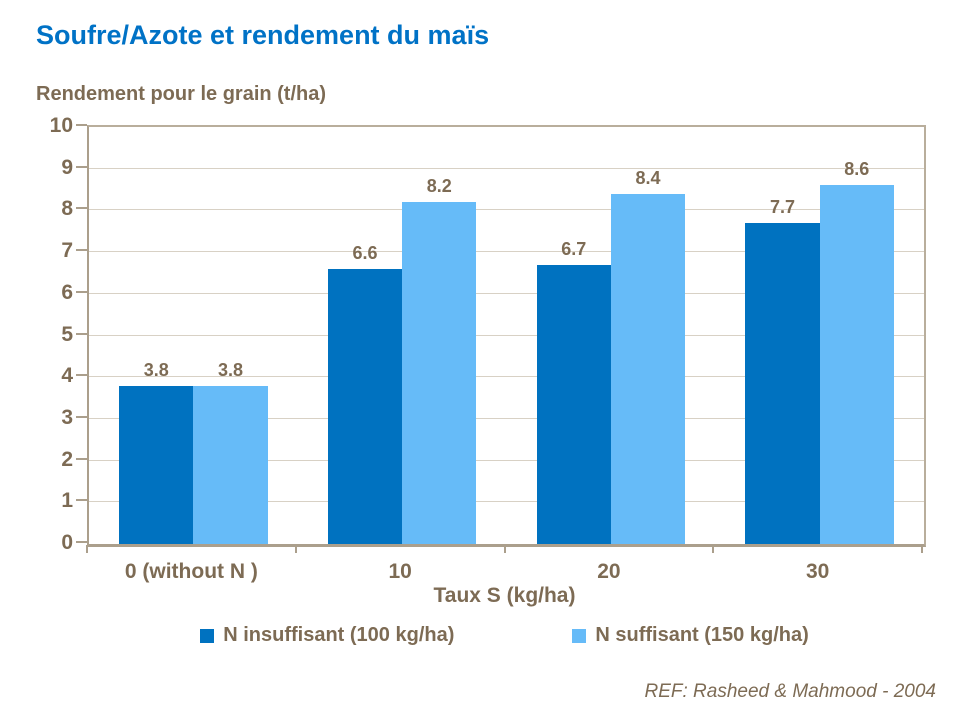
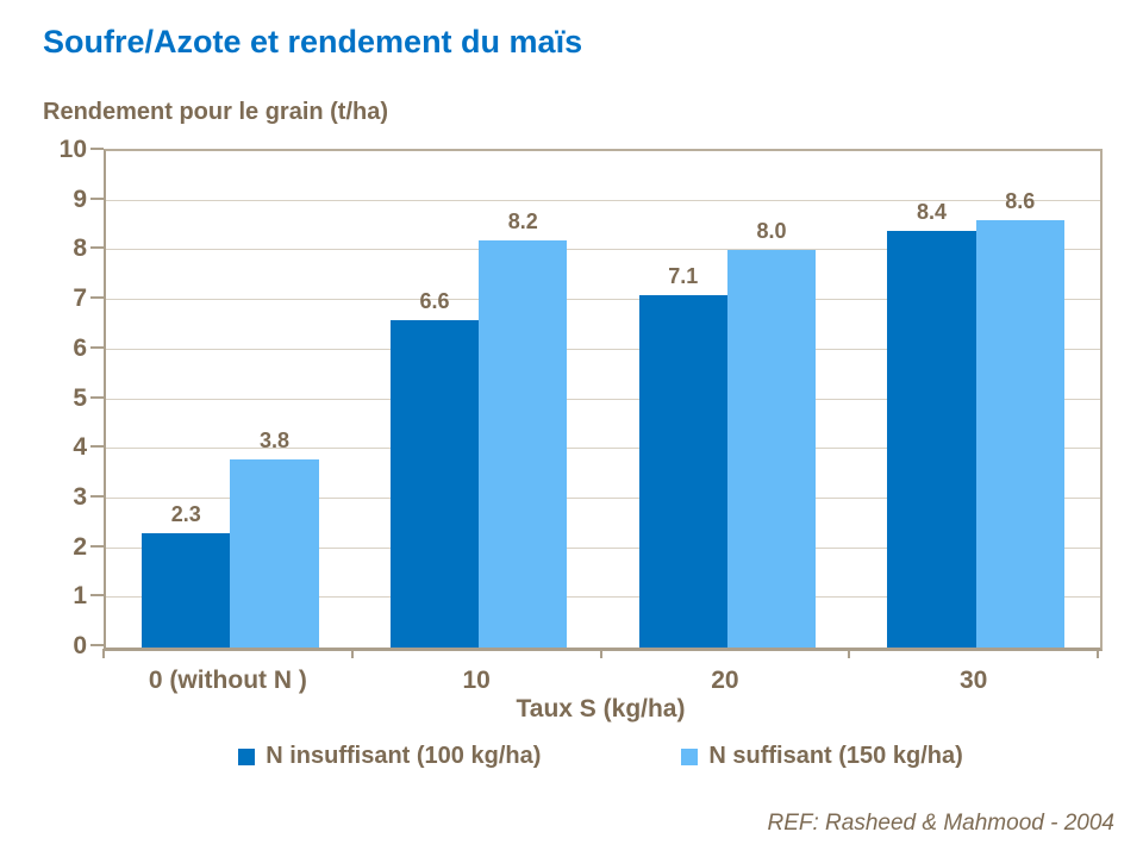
N insuffisant (100 kg/ha)/0 (without N ): 3.8 -> 2.3
N insuffisant (100 kg/ha)/20: 6.7 -> 7.1
N suffisant (150 kg/ha)/20: 8.4 -> 8.0
N insuffisant (100 kg/ha)/30: 7.7 -> 8.4
